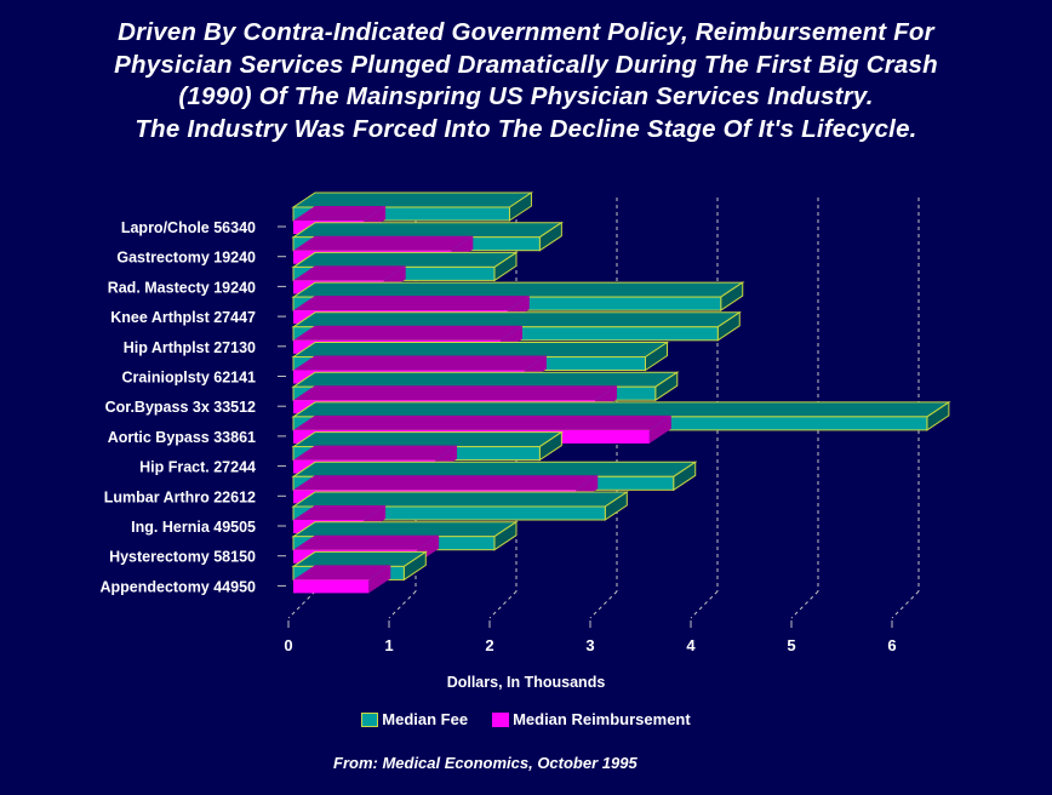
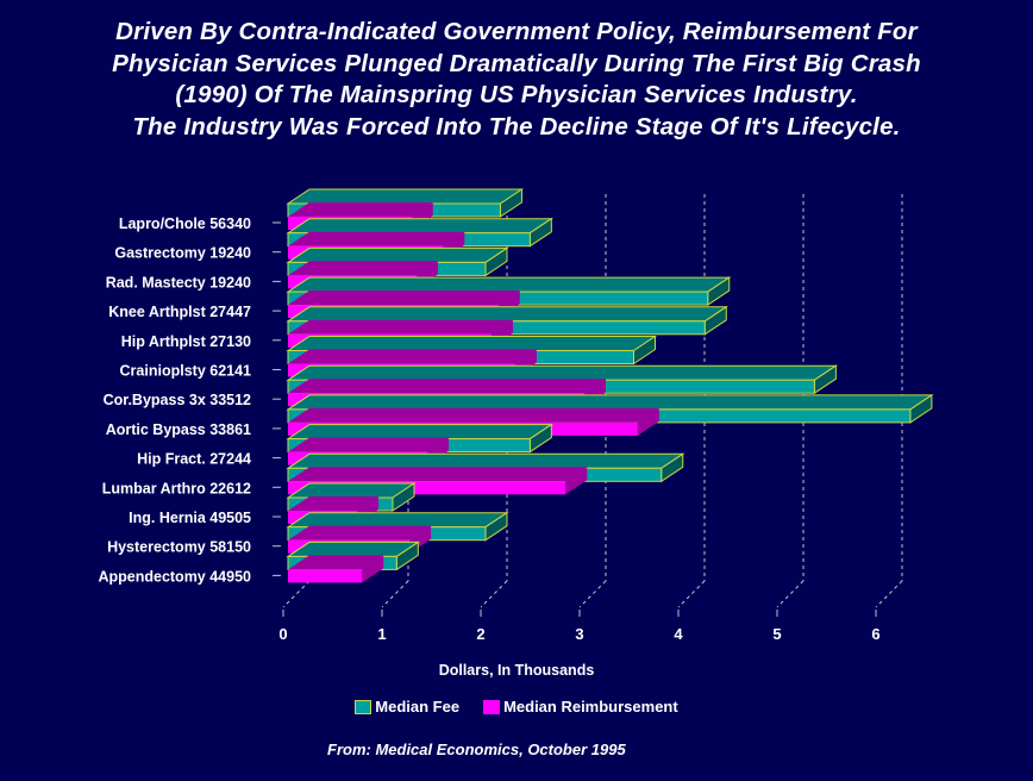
Median Reimbursement/Lapro/Chole 56340: 0.7 -> 1.2
Median Reimbursement/Rad. Mastecty 19240: 0.9 -> 1.3
Median Fee/Cor.Bypass 3x 33512: 3.6 -> 5.3
Median Fee/Ing. Hernia 49505: 3.1 -> 1.1
